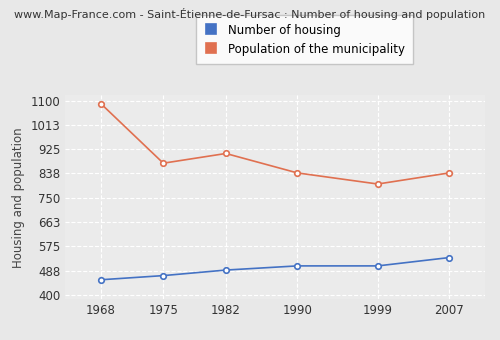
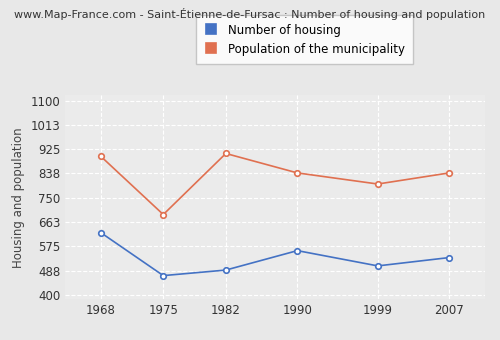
Number of housing/1968: 455 -> 625
Population of the municipality/1968: 1090 -> 900
Population of the municipality/1975: 875 -> 690
Number of housing/1990: 505 -> 560
